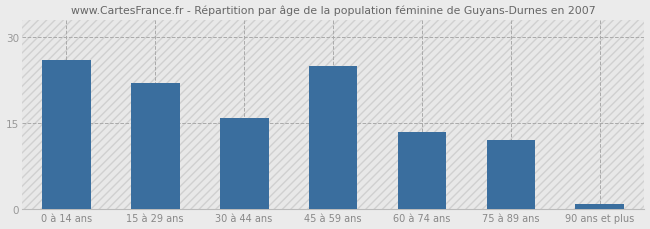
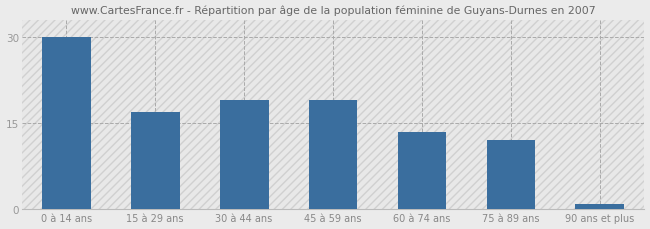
0 à 14 ans: 26.0 -> 30.0
15 à 29 ans: 22.0 -> 17.0
30 à 44 ans: 16.0 -> 19.0
45 à 59 ans: 25.0 -> 19.0
